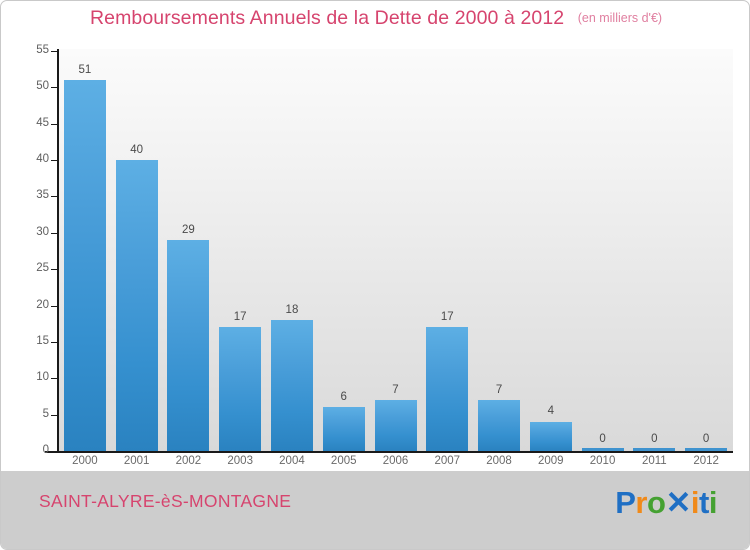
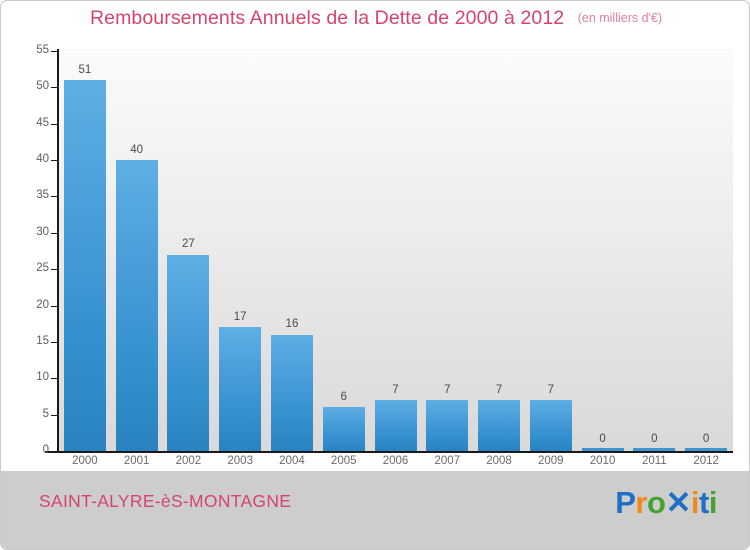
2002: 29 -> 27
2004: 18 -> 16
2007: 17 -> 7
2009: 4 -> 7
